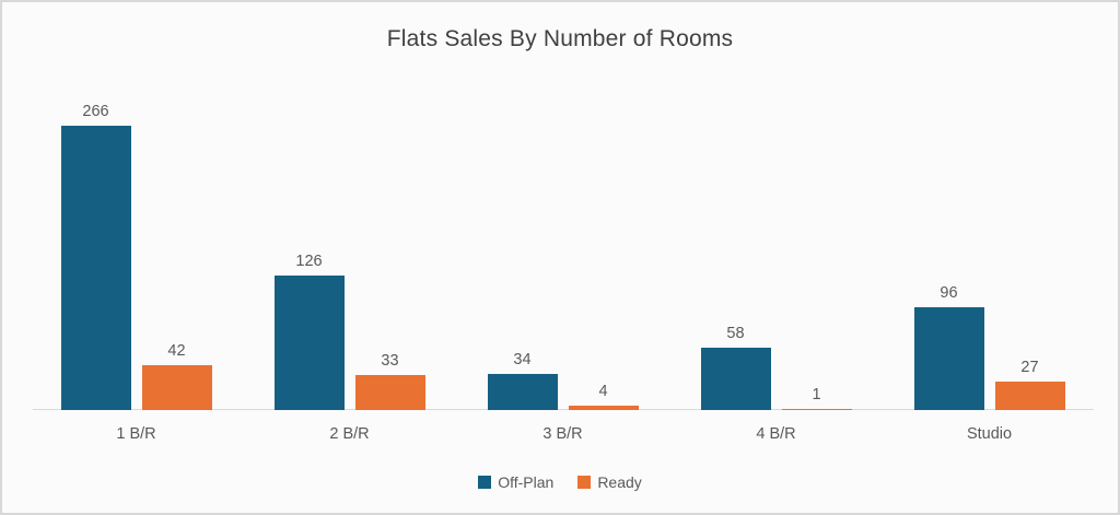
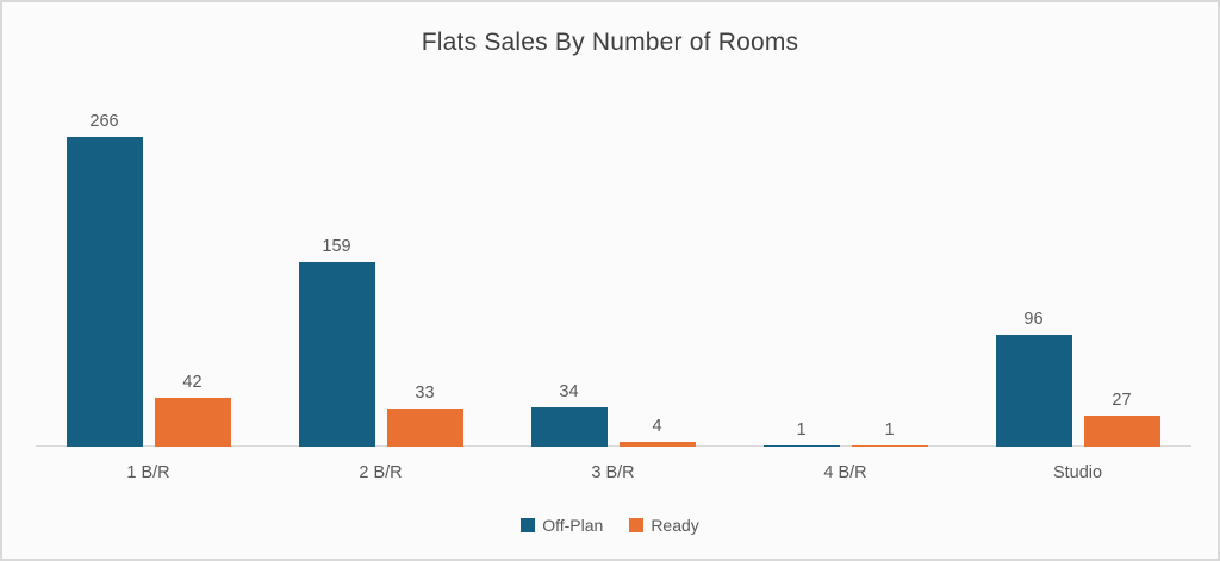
Off-Plan/2 B/R: 126 -> 159
Off-Plan/4 B/R: 58 -> 1
